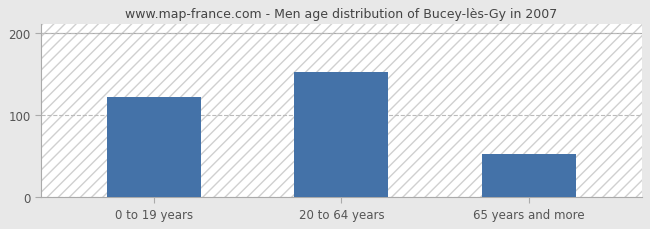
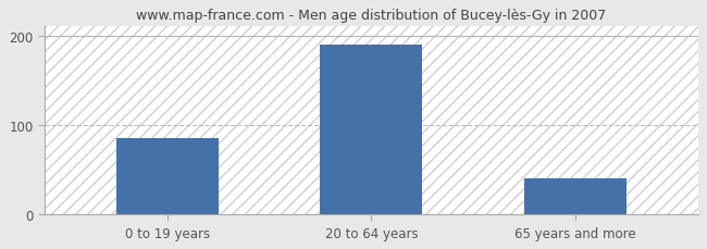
0 to 19 years: 122 -> 85
20 to 64 years: 152 -> 190
65 years and more: 52 -> 40
